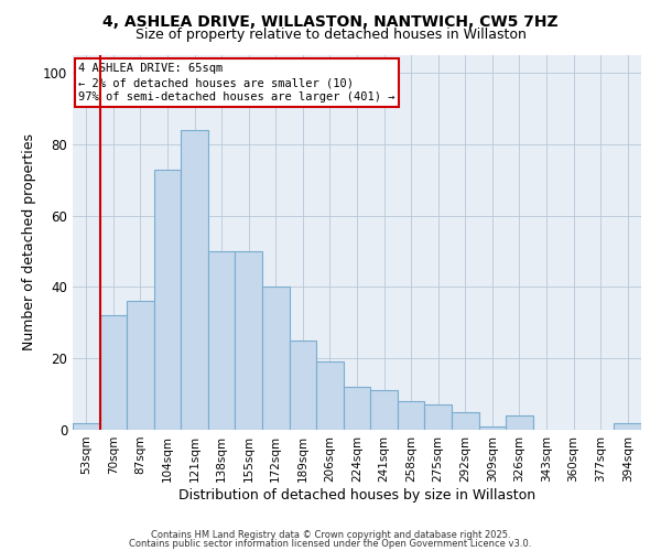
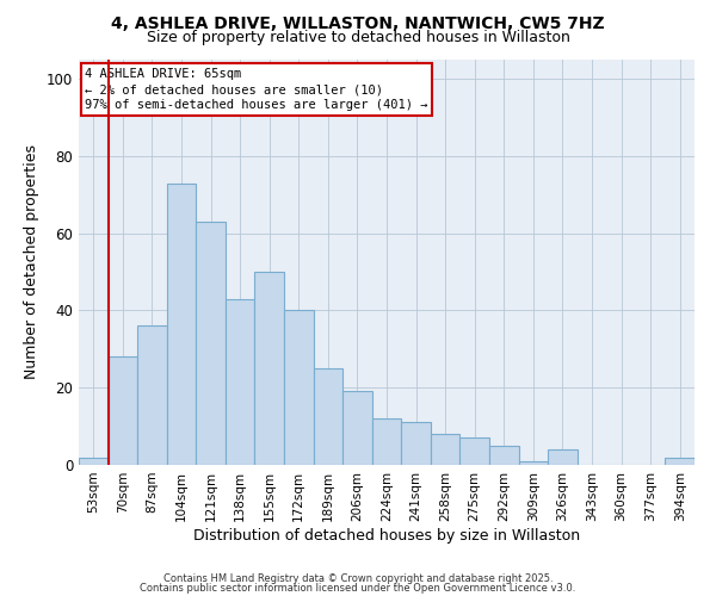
70sqm: 32 -> 28
121sqm: 84 -> 63
138sqm: 50 -> 43
